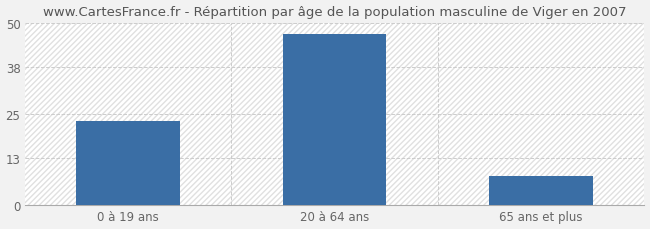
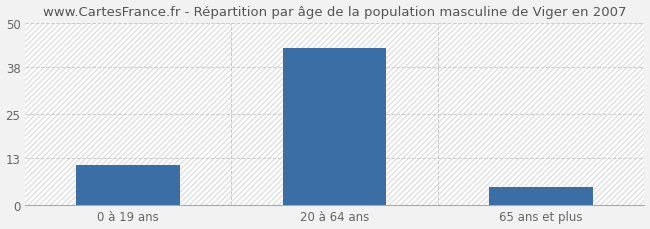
0 à 19 ans: 23 -> 11
20 à 64 ans: 47 -> 43
65 ans et plus: 8 -> 5
